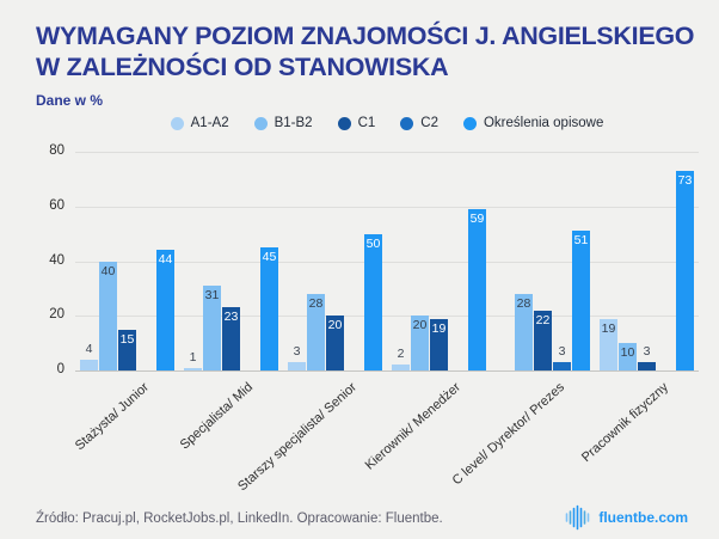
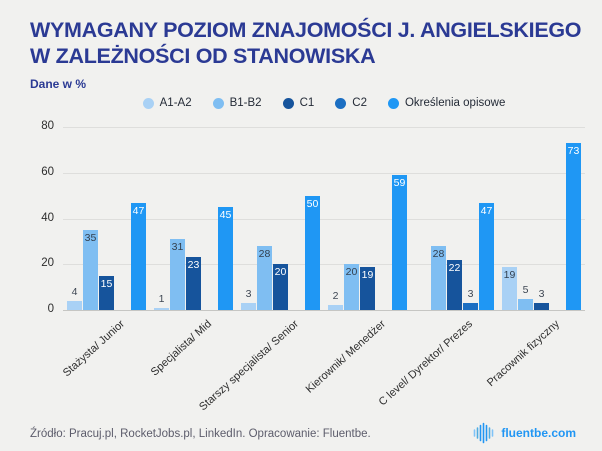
B1-B2/Stażysta/ Junior: 40 -> 35
Określenia opisowe/Stażysta/ Junior: 44 -> 47
Określenia opisowe/C level/ Dyrektor/ Prezes: 51 -> 47
B1-B2/Pracownik fizyczny: 10 -> 5
